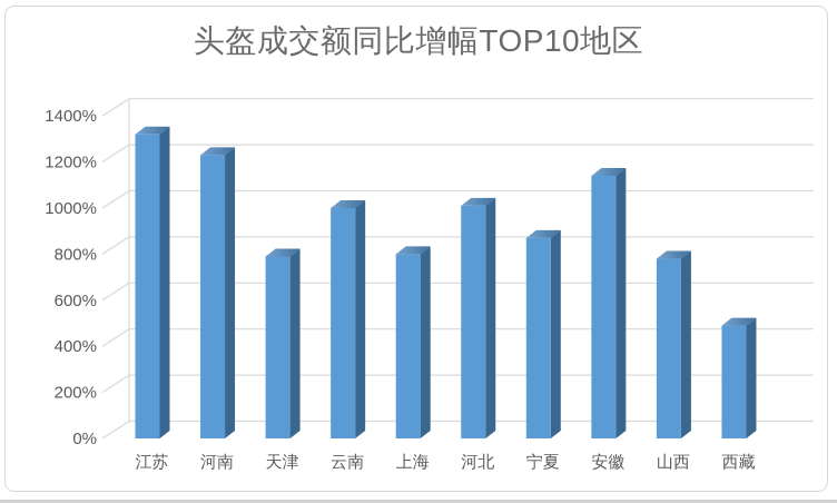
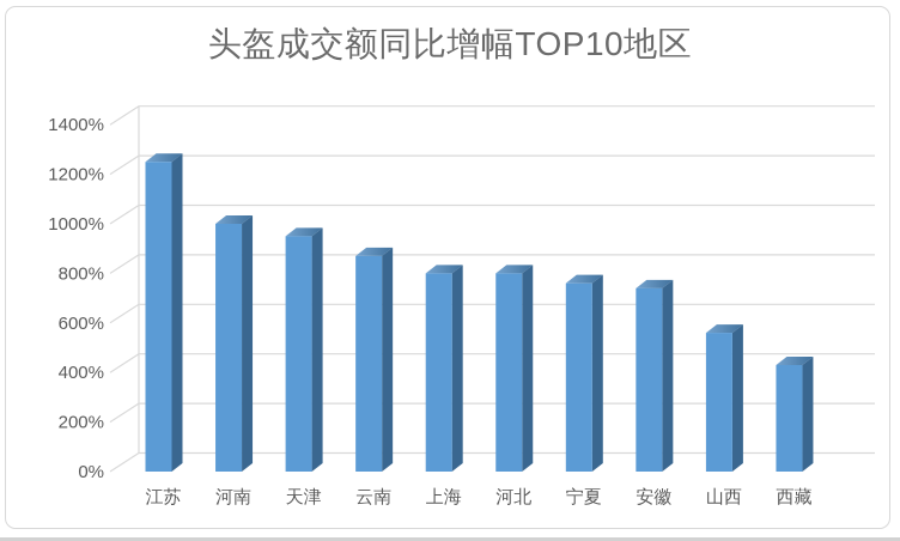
江苏: 1320% -> 1250%
河南: 1230% -> 1000%
天津: 790% -> 950%
云南: 1000% -> 870%
河北: 1010% -> 800%
宁夏: 870% -> 760%
安徽: 1140% -> 740%
山西: 780% -> 560%
西藏: 490% -> 430%
